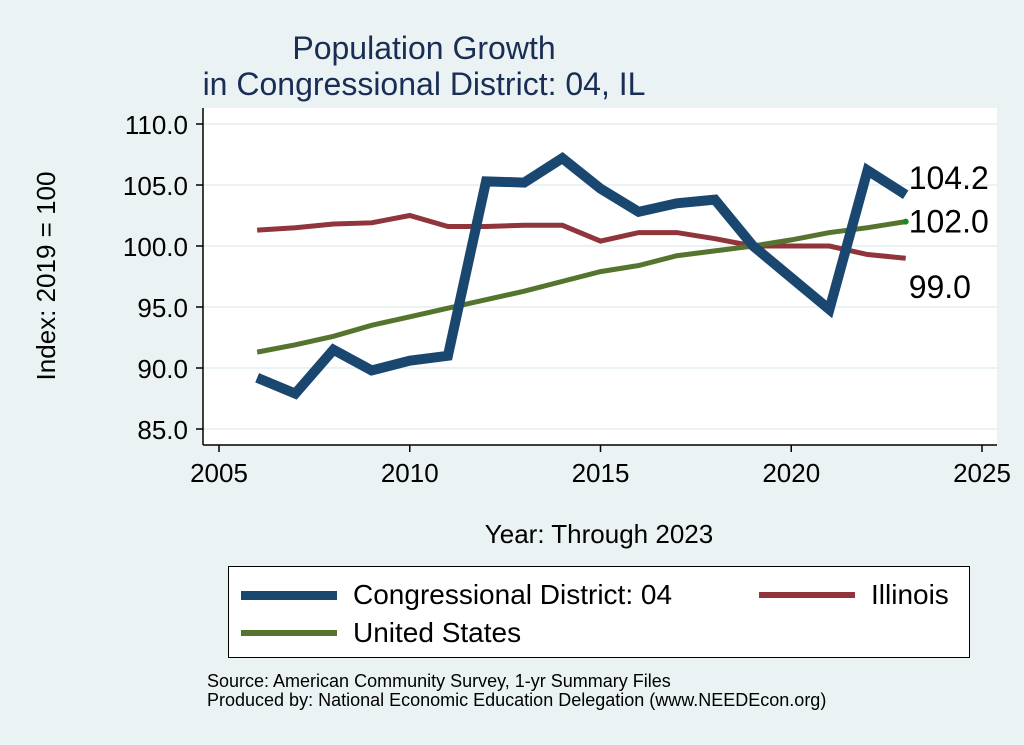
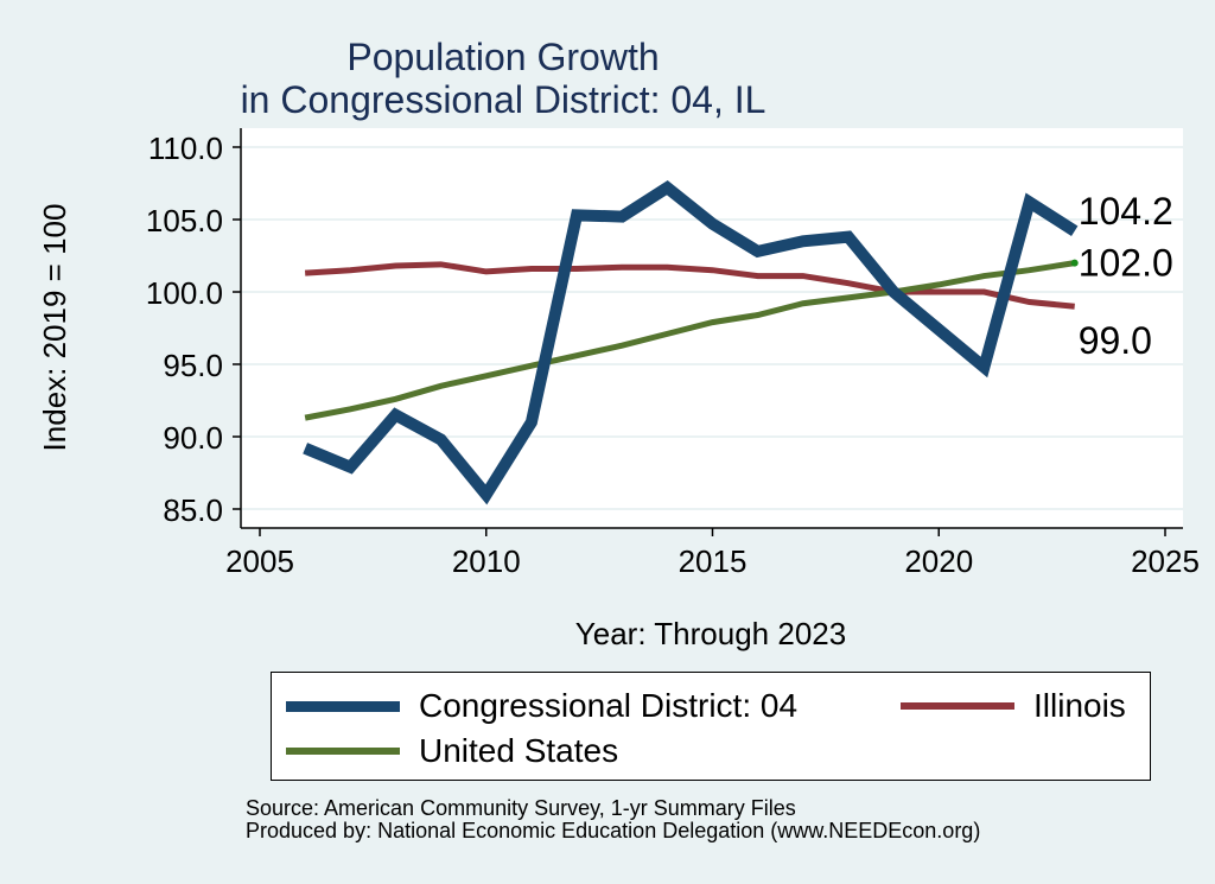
Congressional District: 04/2010: 90.6 -> 86.0
Illinois/2010: 102.5 -> 101.4
Illinois/2015: 100.4 -> 101.5
